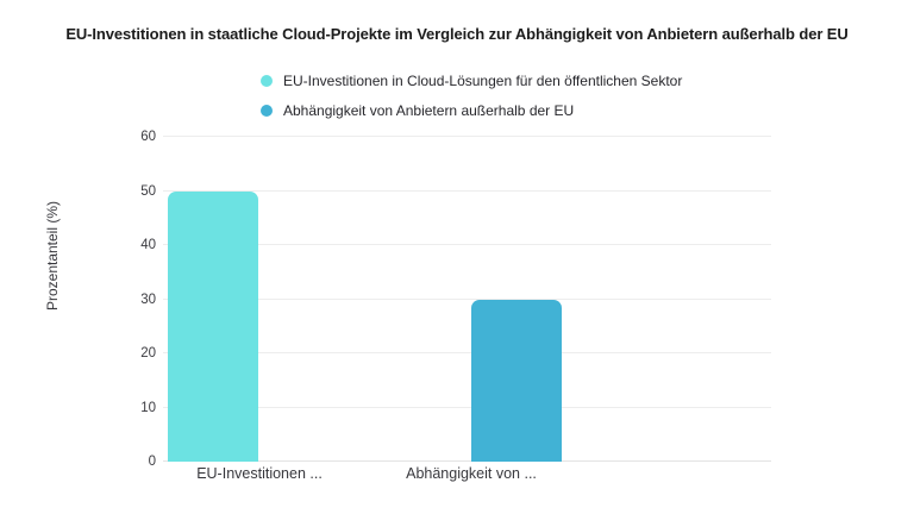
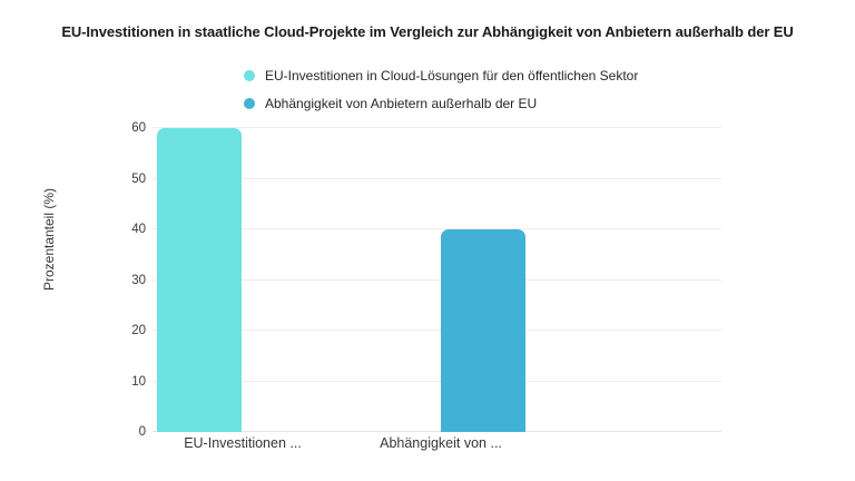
EU-Investitionen ...: 50 -> 60
Abhängigkeit von ...: 30 -> 40
